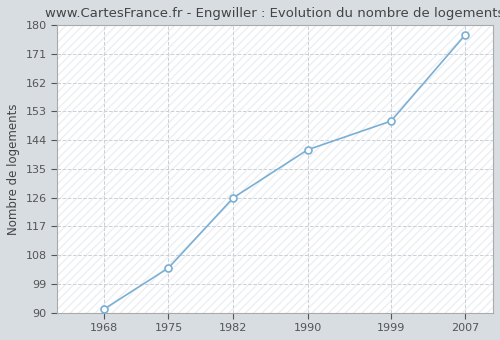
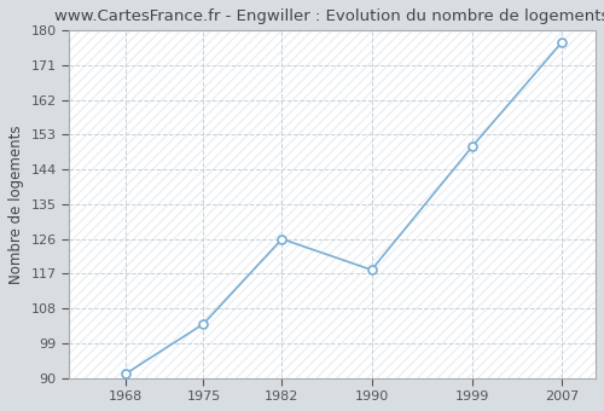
1990: 141 -> 118
